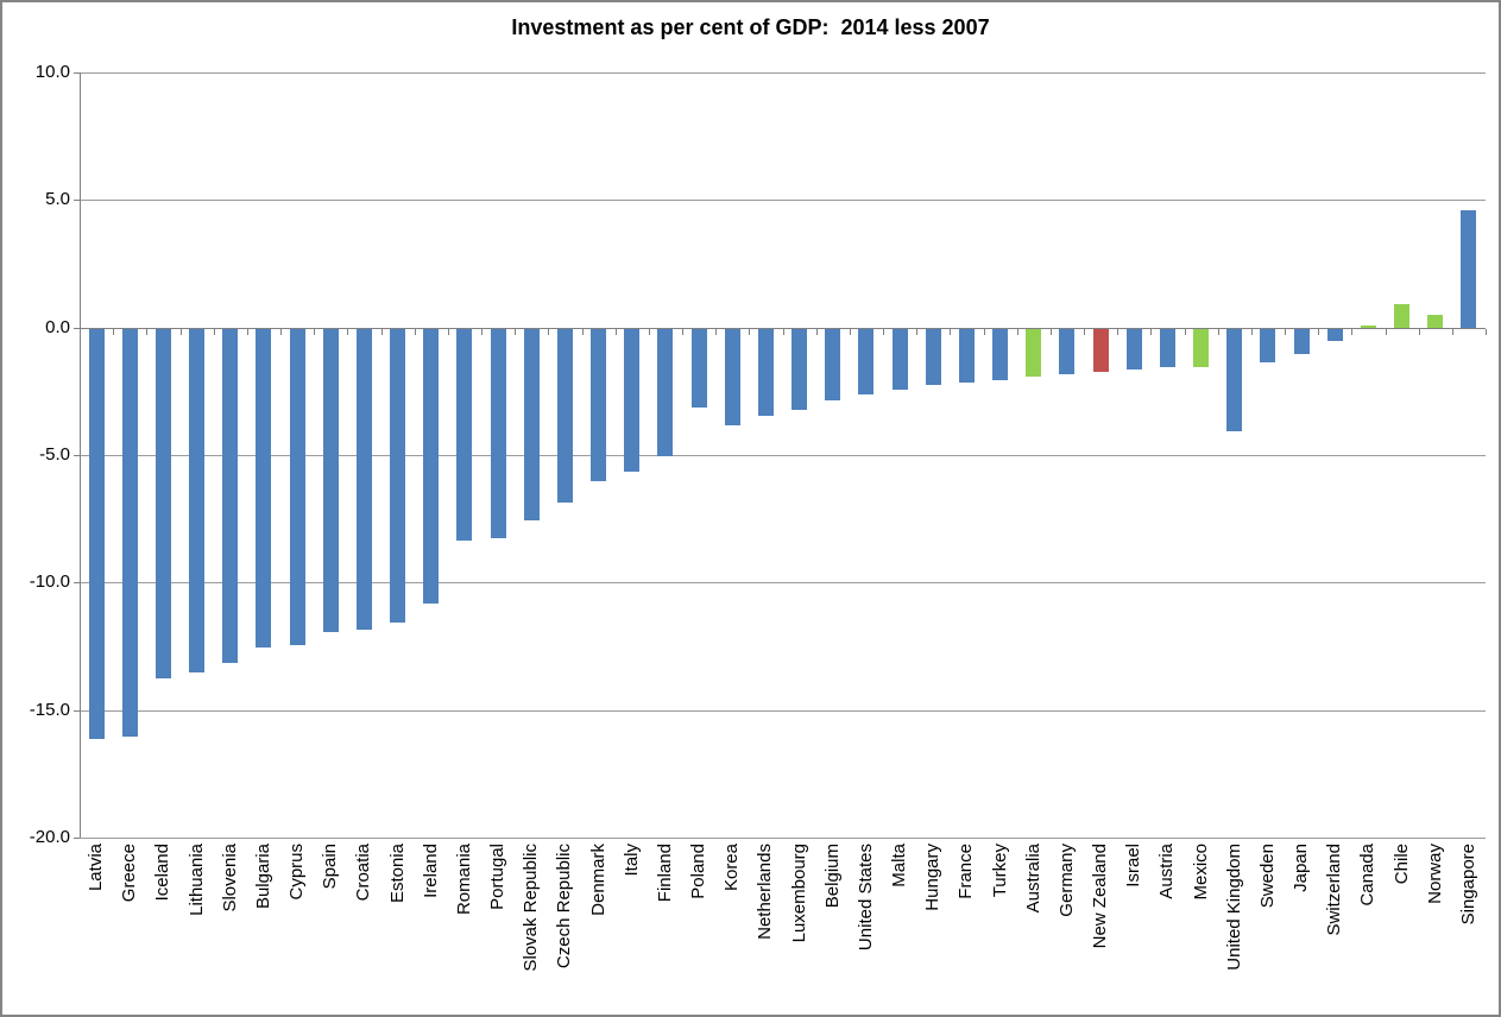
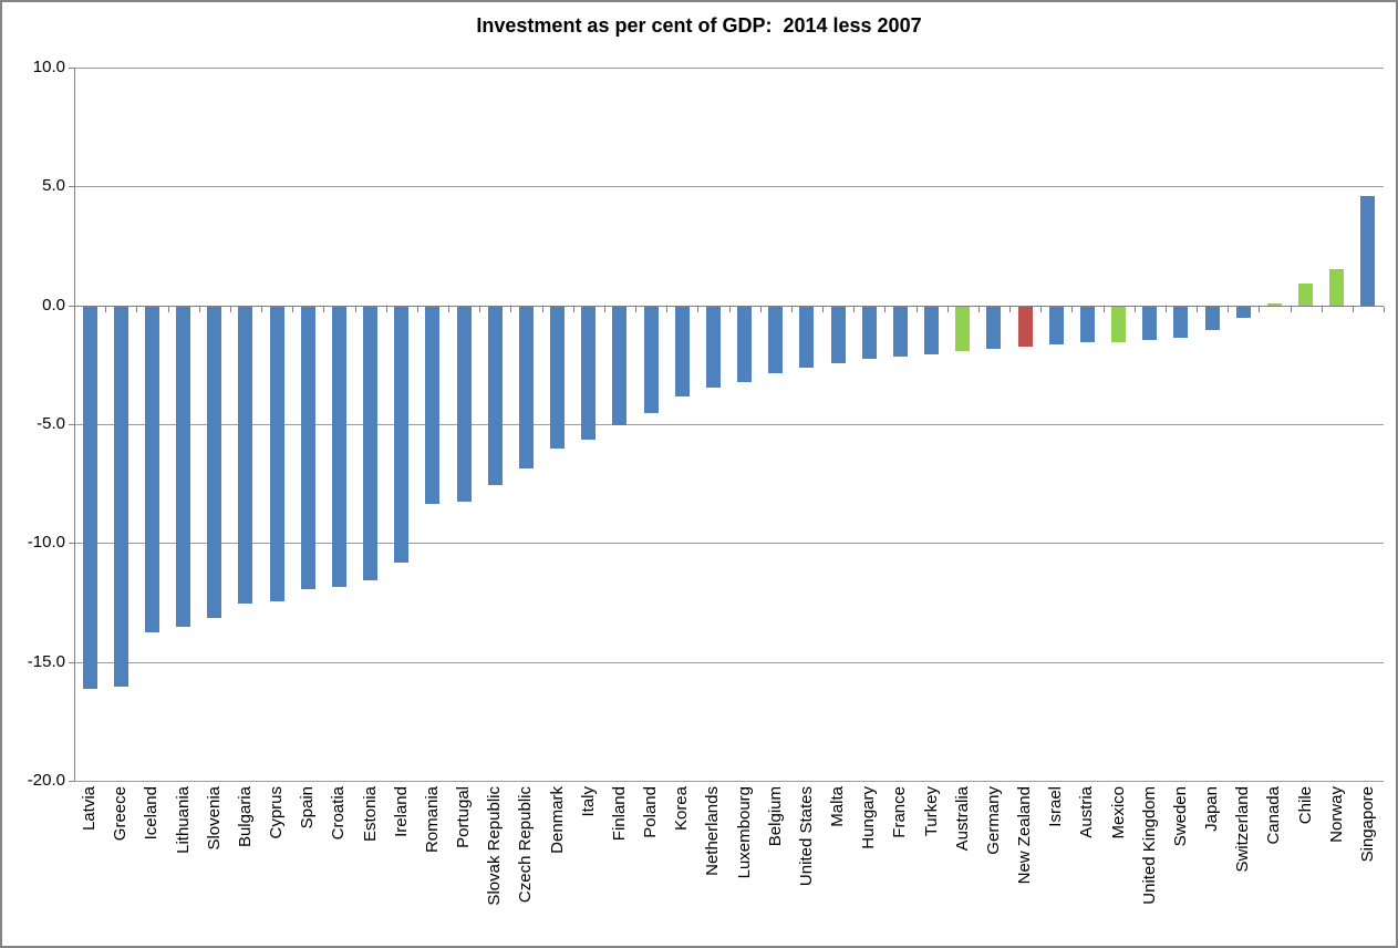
Poland: -3.1 -> -4.5
United Kingdom: -4.0 -> -1.4
Norway: 0.5 -> 1.5
